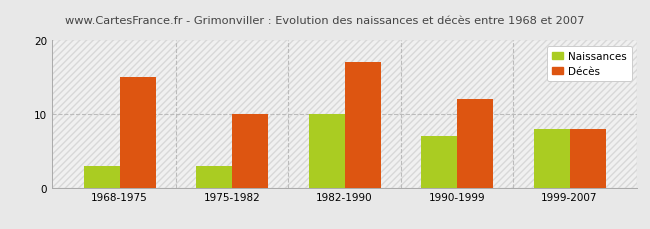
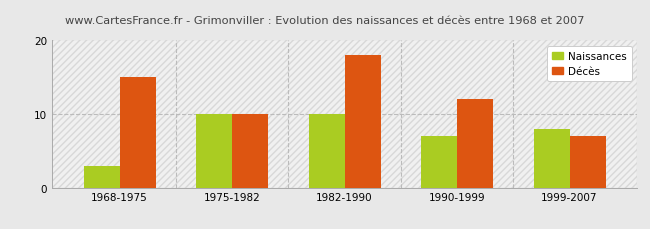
Naissances/1975-1982: 3 -> 10
Décès/1982-1990: 17 -> 18
Décès/1999-2007: 8 -> 7
